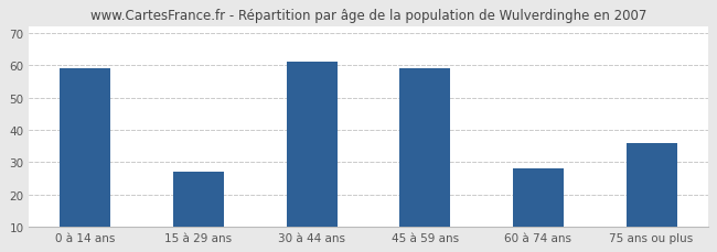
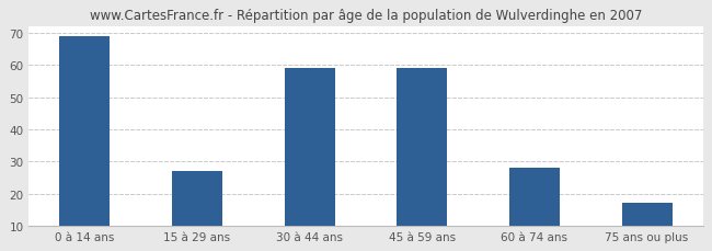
0 à 14 ans: 59 -> 69
30 à 44 ans: 61 -> 59
75 ans ou plus: 36 -> 17
